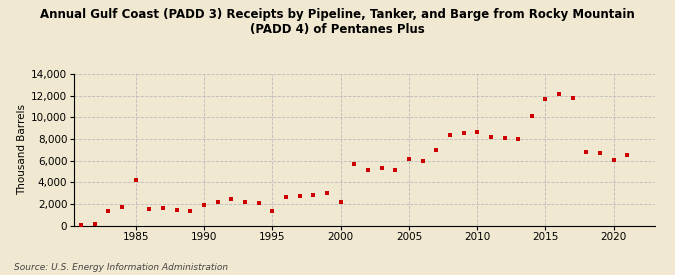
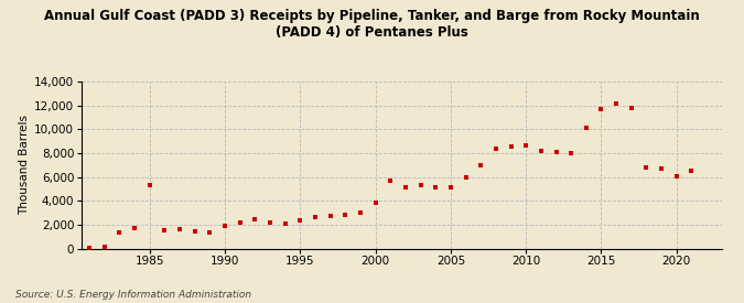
1985: 4,200 -> 5,300
1995: 1,300 -> 2,400
2000: 2,200 -> 3,800
2005: 6,200 -> 5,100
